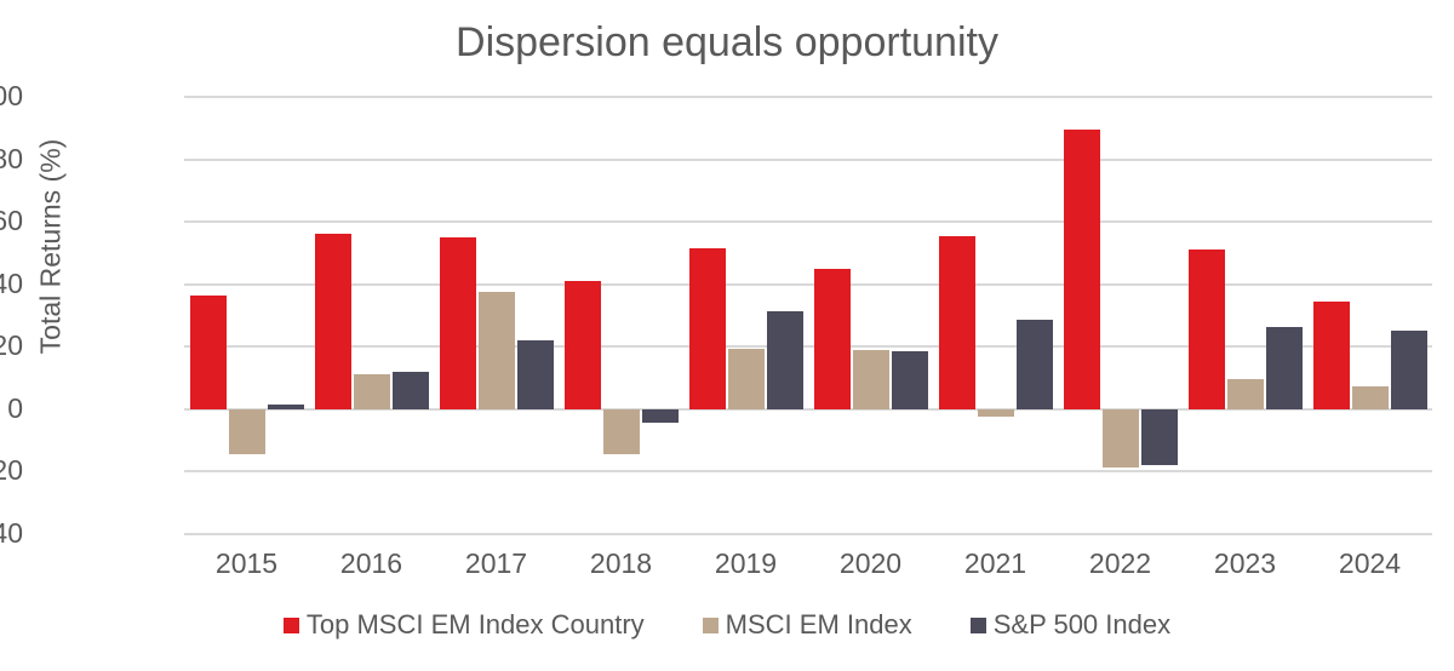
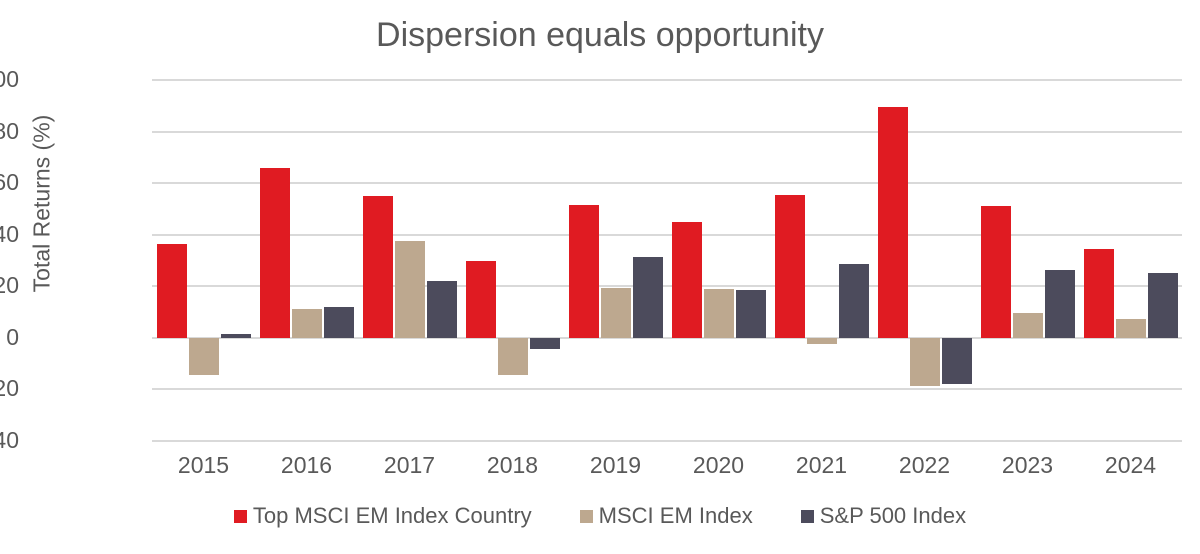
Top MSCI EM Index Country/2016: 56 -> 66
Top MSCI EM Index Country/2018: 41 -> 30
